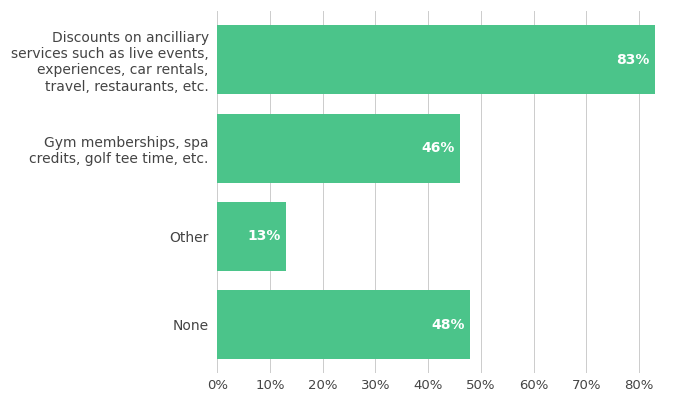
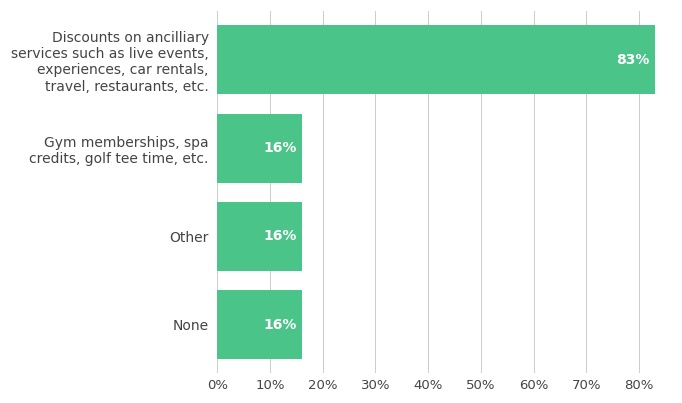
Gym memberships, spa credits, golf tee time, etc.: 46% -> 16%
Other: 13% -> 16%
None: 48% -> 16%
